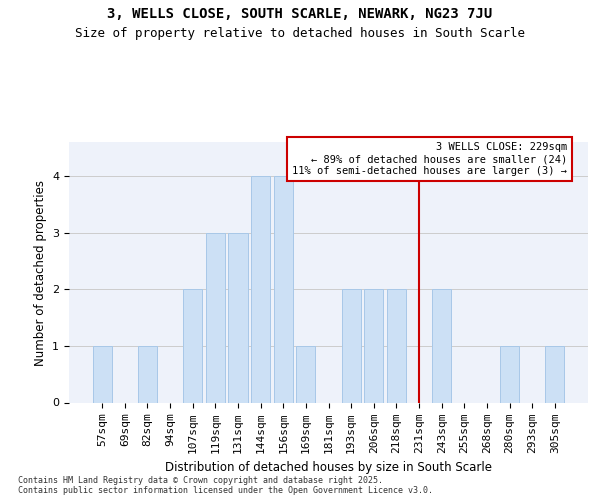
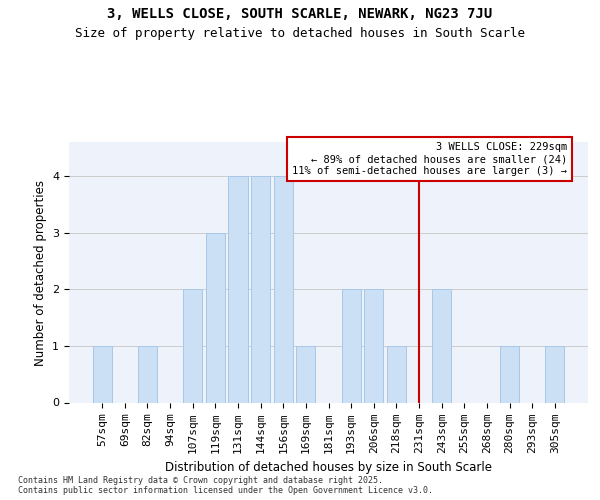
131sqm: 3 -> 4
218sqm: 2 -> 1
